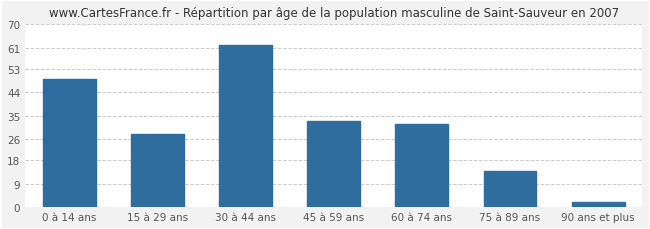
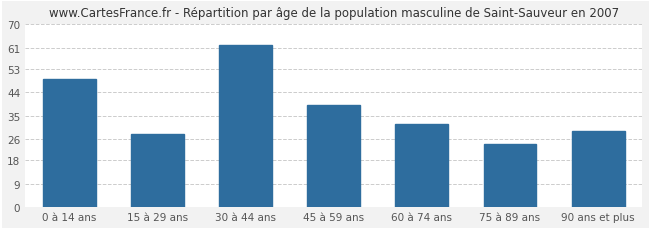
45 à 59 ans: 33 -> 39
75 à 89 ans: 14 -> 24
90 ans et plus: 2 -> 29
